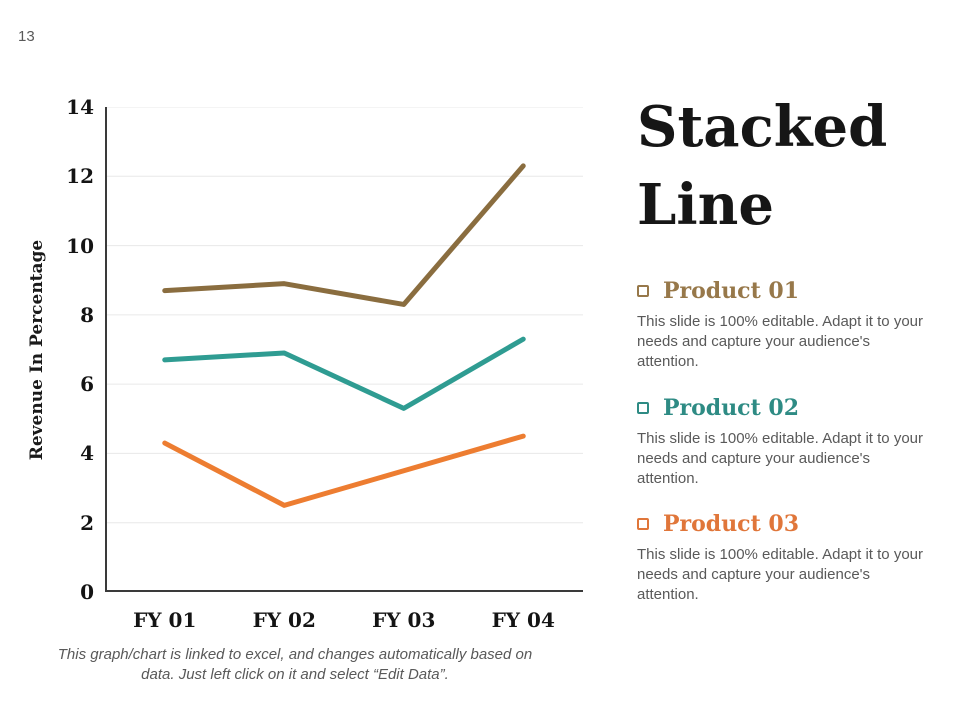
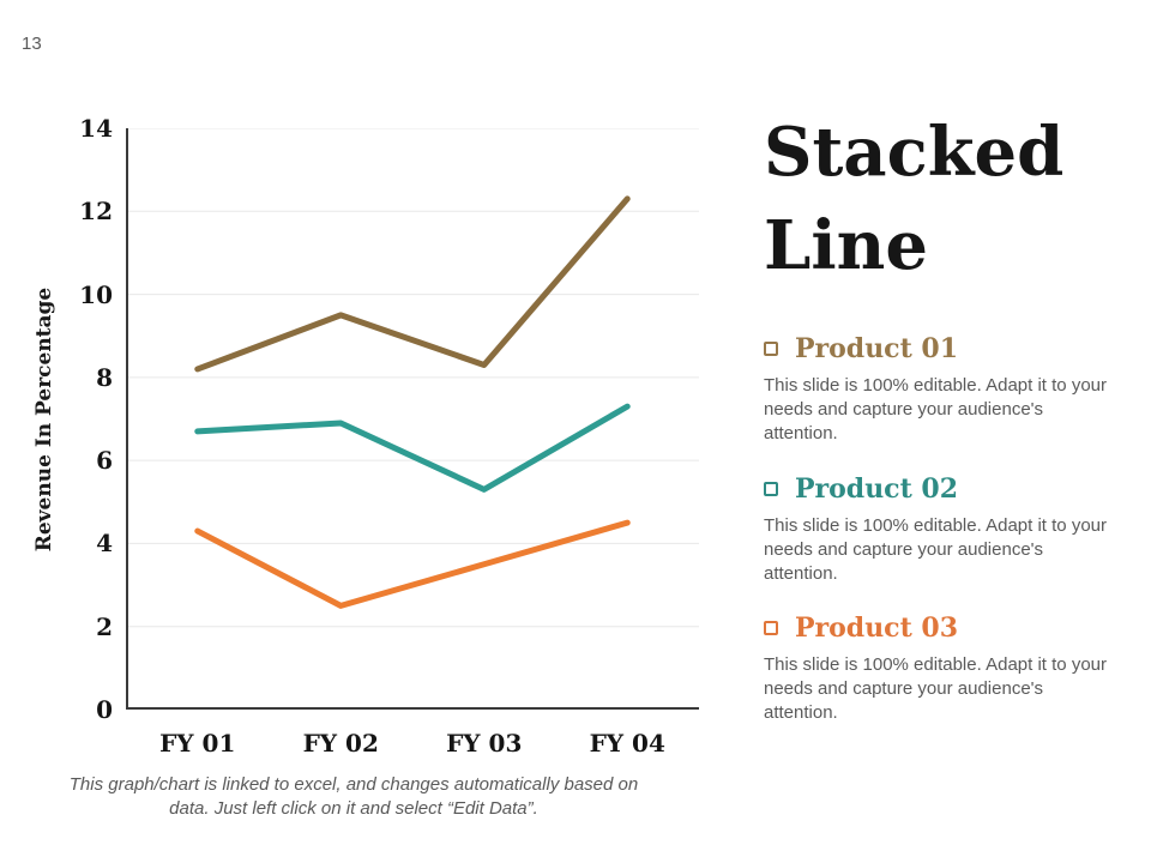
Product 01/FY 01: 8.7 -> 8.2
Product 01/FY 02: 8.9 -> 9.5
